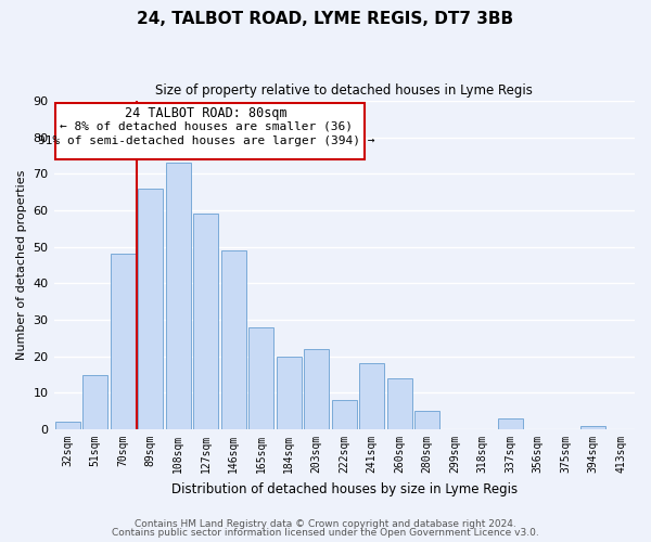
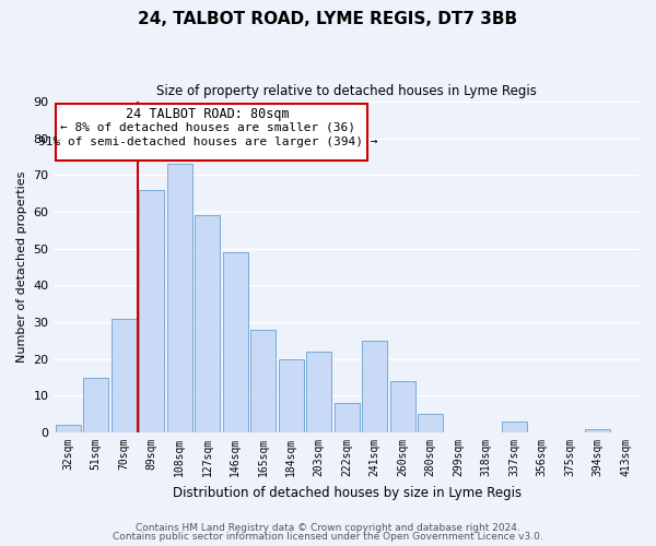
70sqm: 48 -> 31
241sqm: 18 -> 25
